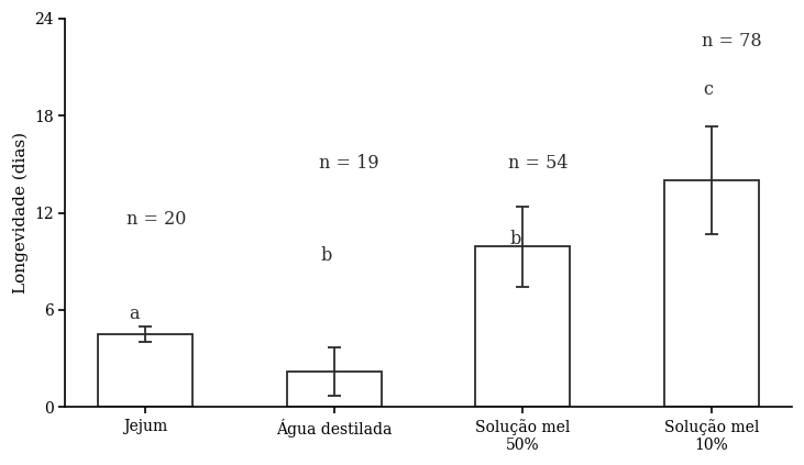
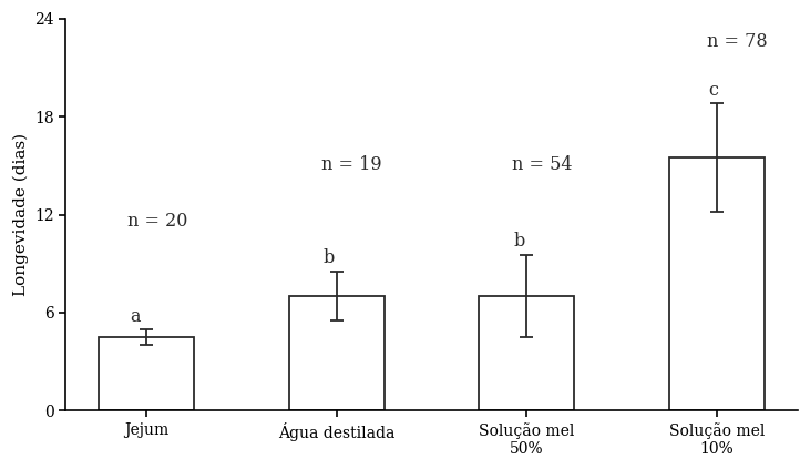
Água destilada: 2.2 -> 7.0
Solução mel 50%: 9.9 -> 7.0
Solução mel 10%: 14.0 -> 15.5
